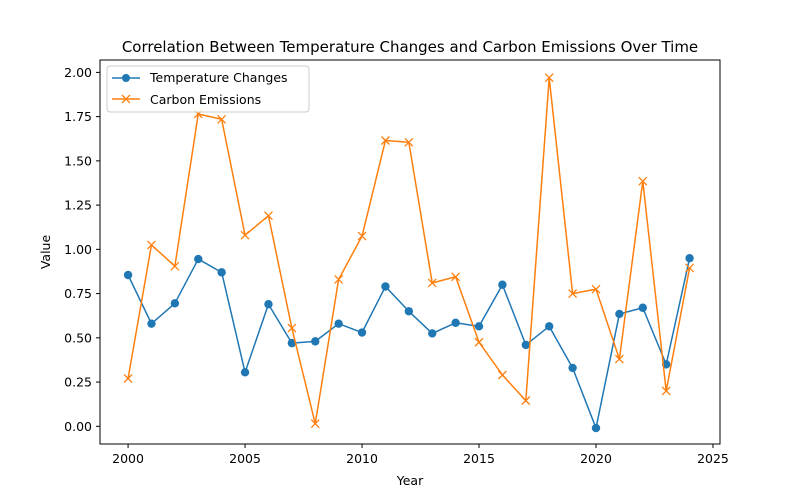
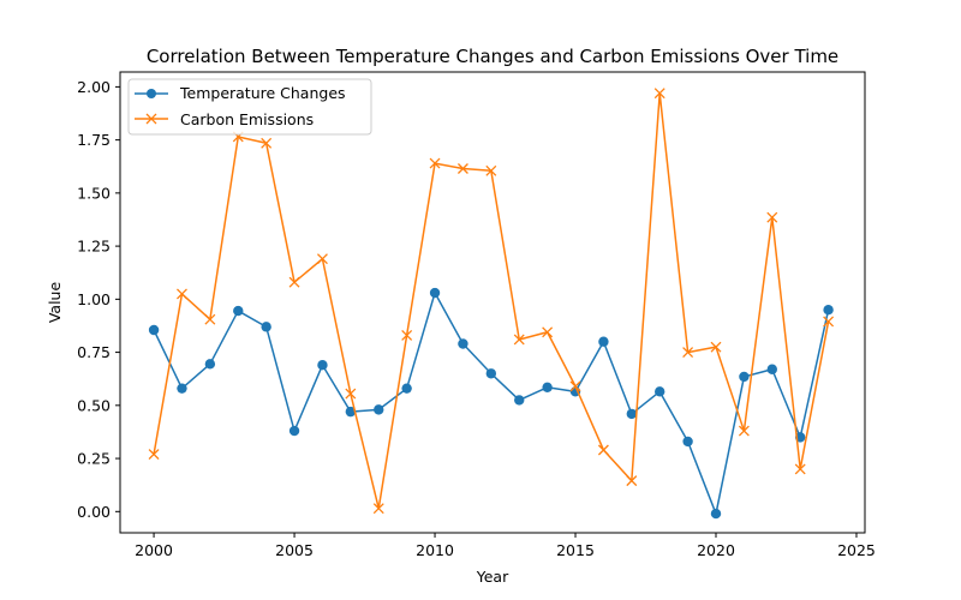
Temperature Changes/2005: 0.30 -> 0.38
Temperature Changes/2010: 0.53 -> 1.03
Carbon Emissions/2010: 1.07 -> 1.64
Carbon Emissions/2015: 0.47 -> 0.59
